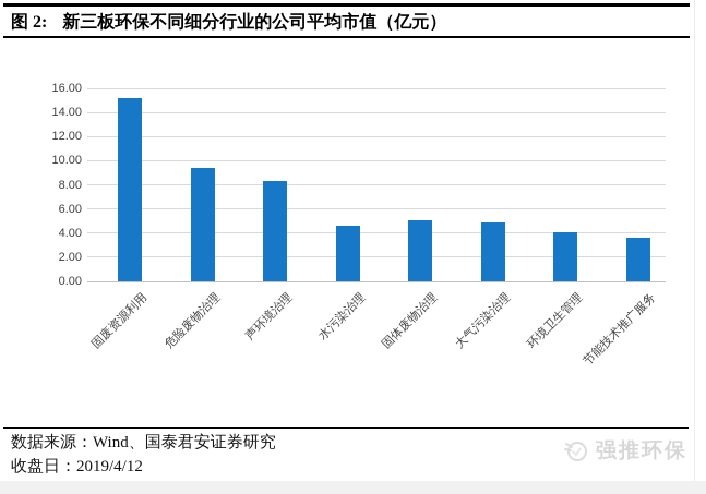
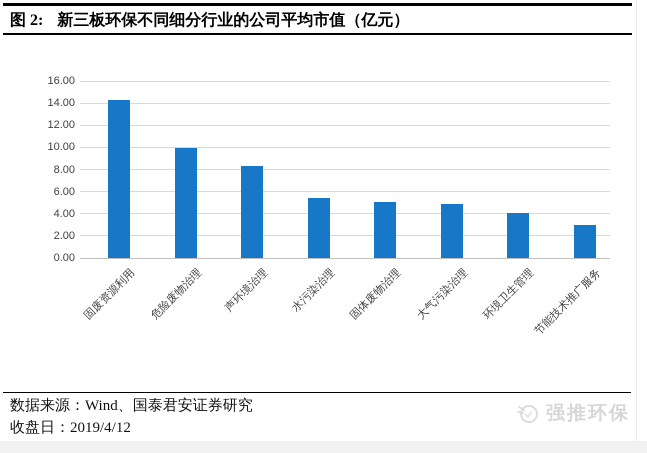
固废资源利用: 15.2 -> 14.3
危险废物治理: 9.4 -> 9.9
水污染治理: 4.6 -> 5.4
节能技术推广服务: 3.6 -> 3.0
